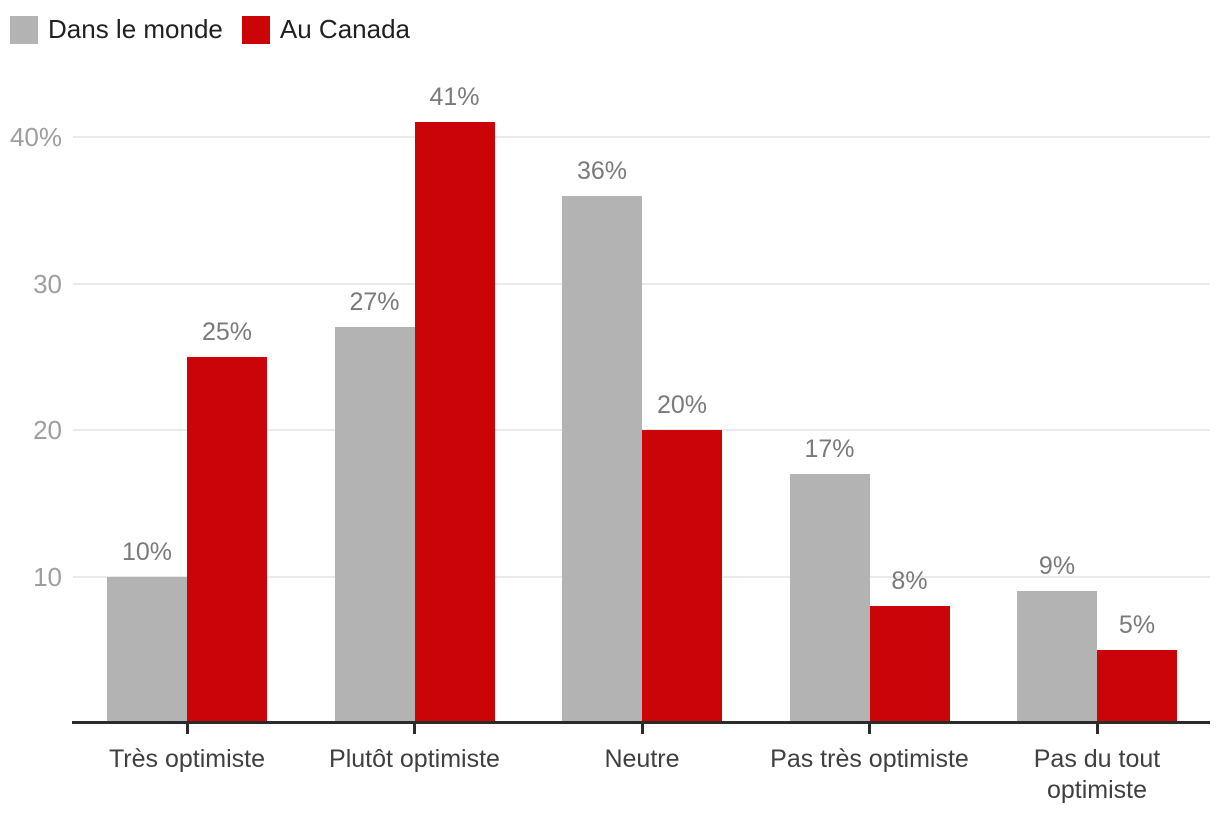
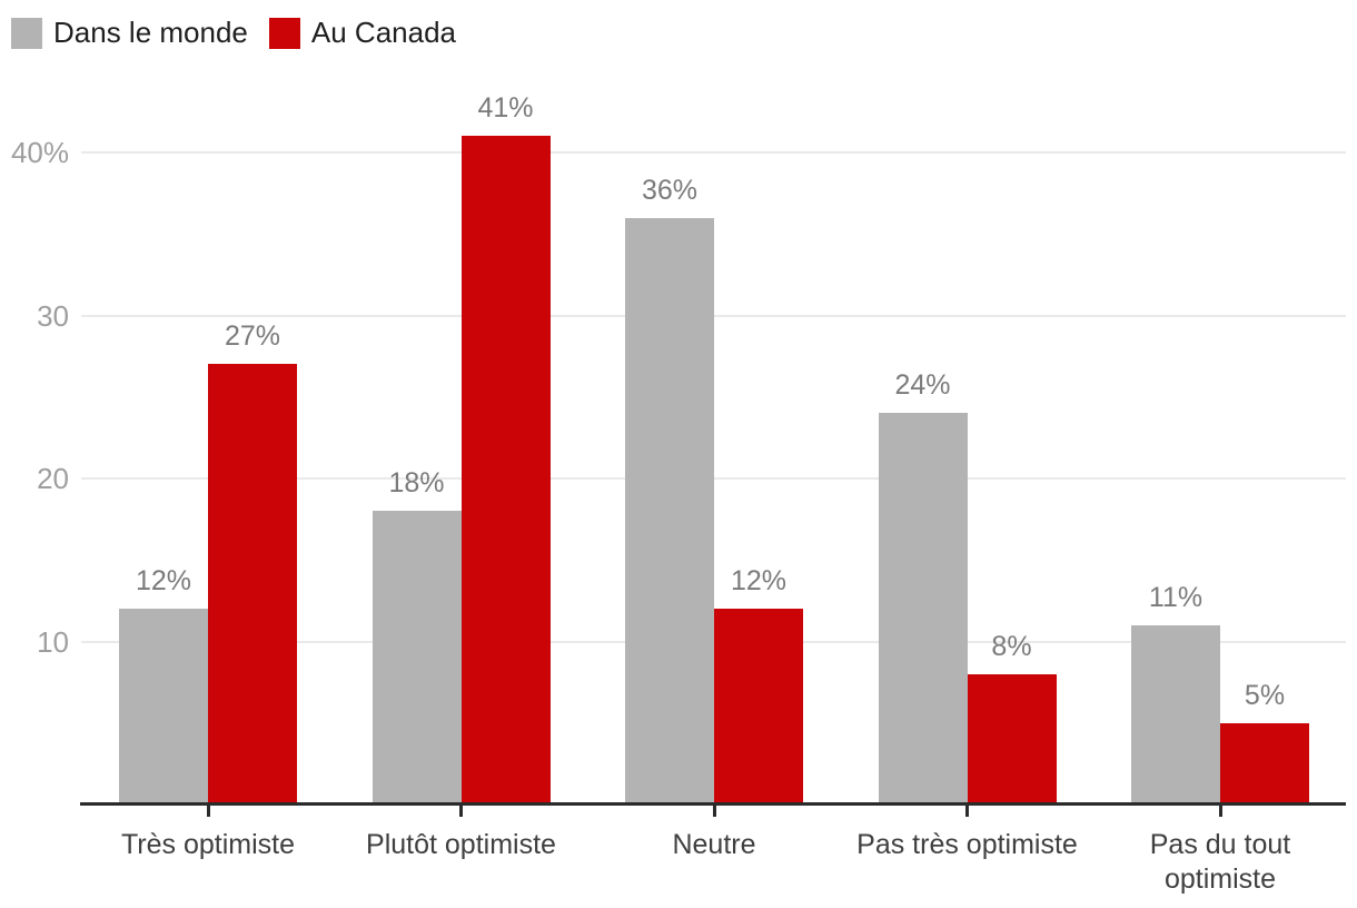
Dans le monde/Très optimiste: 10% -> 12%
Au Canada/Très optimiste: 25% -> 27%
Dans le monde/Plutôt optimiste: 27% -> 18%
Au Canada/Neutre: 20% -> 12%
Dans le monde/Pas très optimiste: 17% -> 24%
Dans le monde/Pas du tout optimiste: 9% -> 11%
